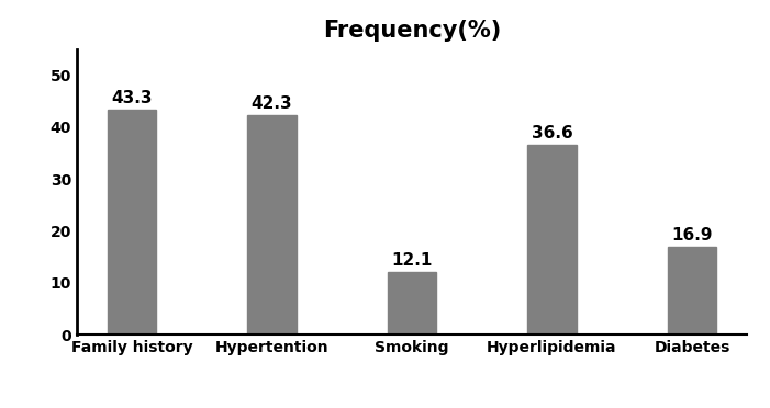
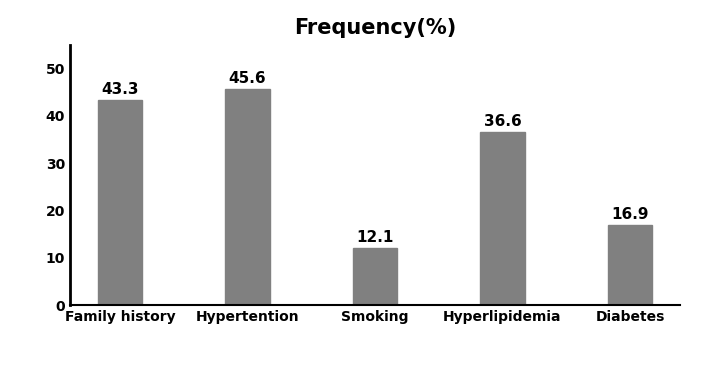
Hypertention: 42.3 -> 45.6
